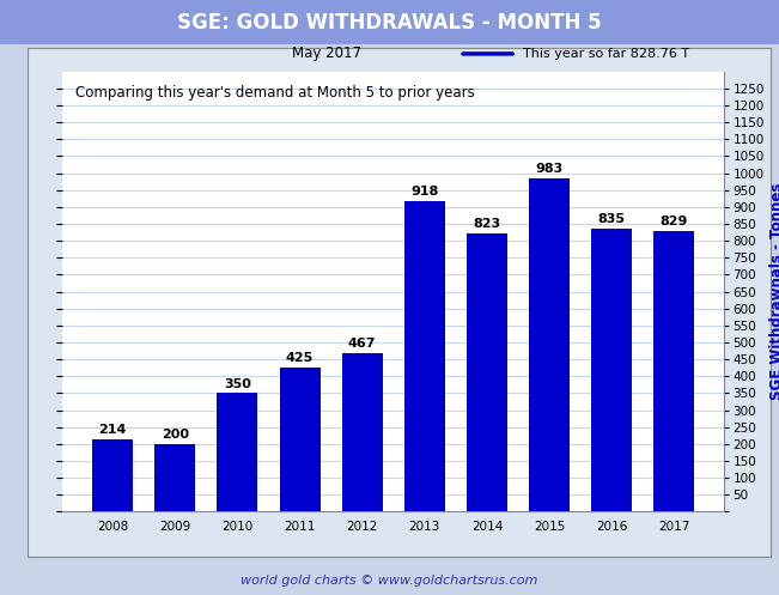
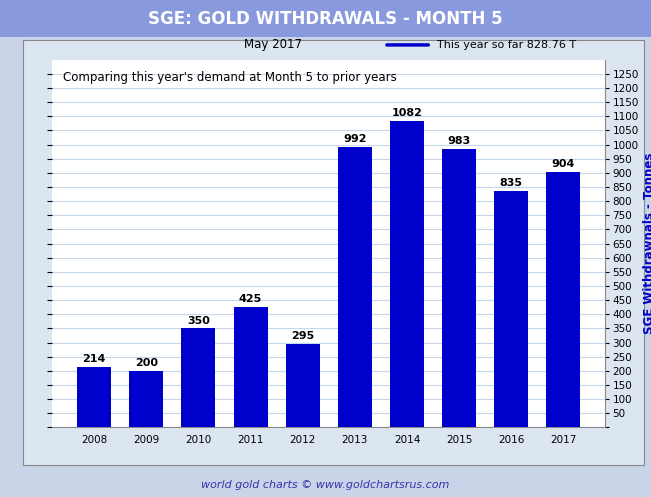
2012: 467 -> 295
2013: 918 -> 992
2014: 823 -> 1082
2017: 829 -> 904
